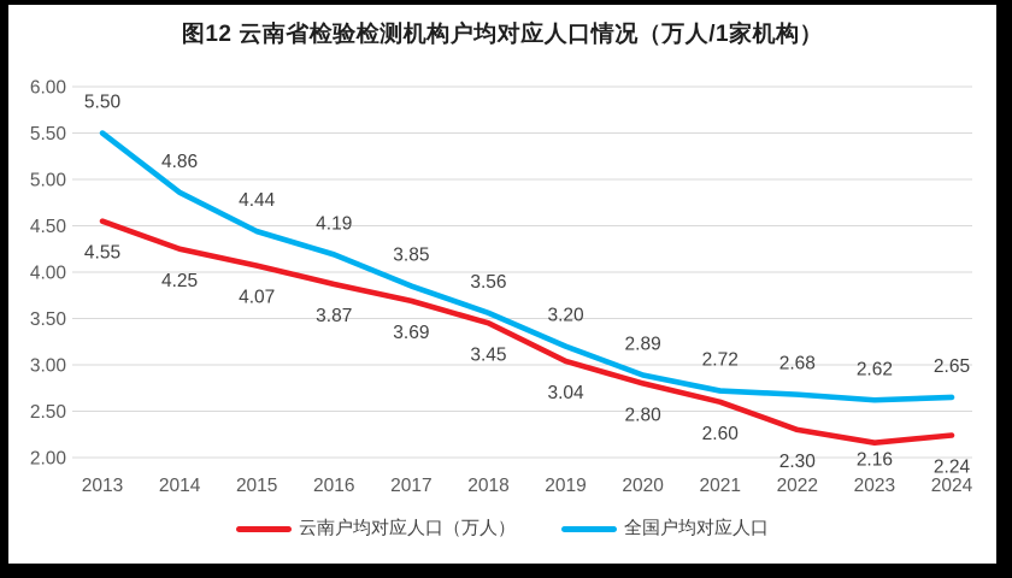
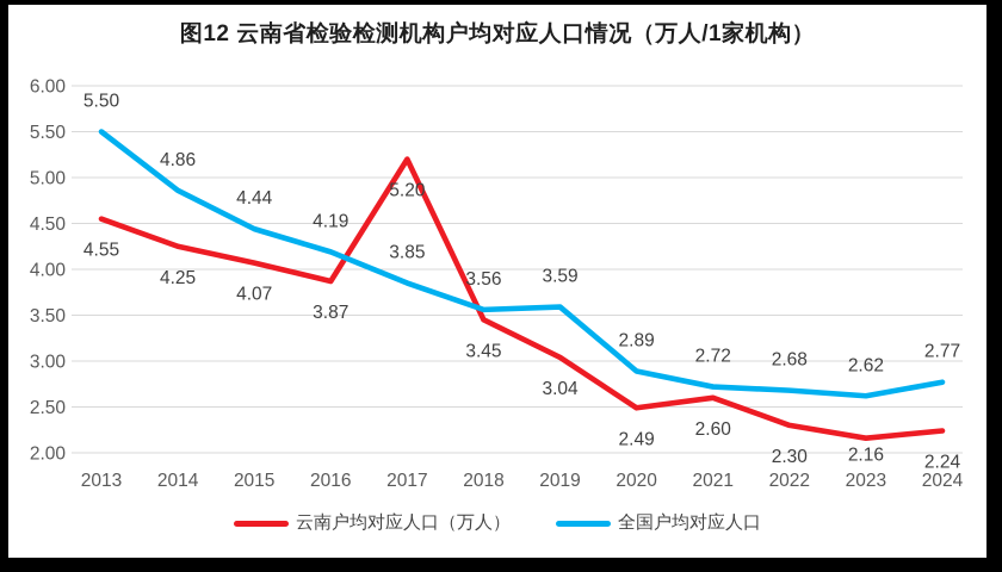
云南户均对应人口（万人）/2017: 3.69 -> 5.20
全国户均对应人口/2019: 3.20 -> 3.59
云南户均对应人口（万人）/2020: 2.80 -> 2.49
全国户均对应人口/2024: 2.65 -> 2.77
